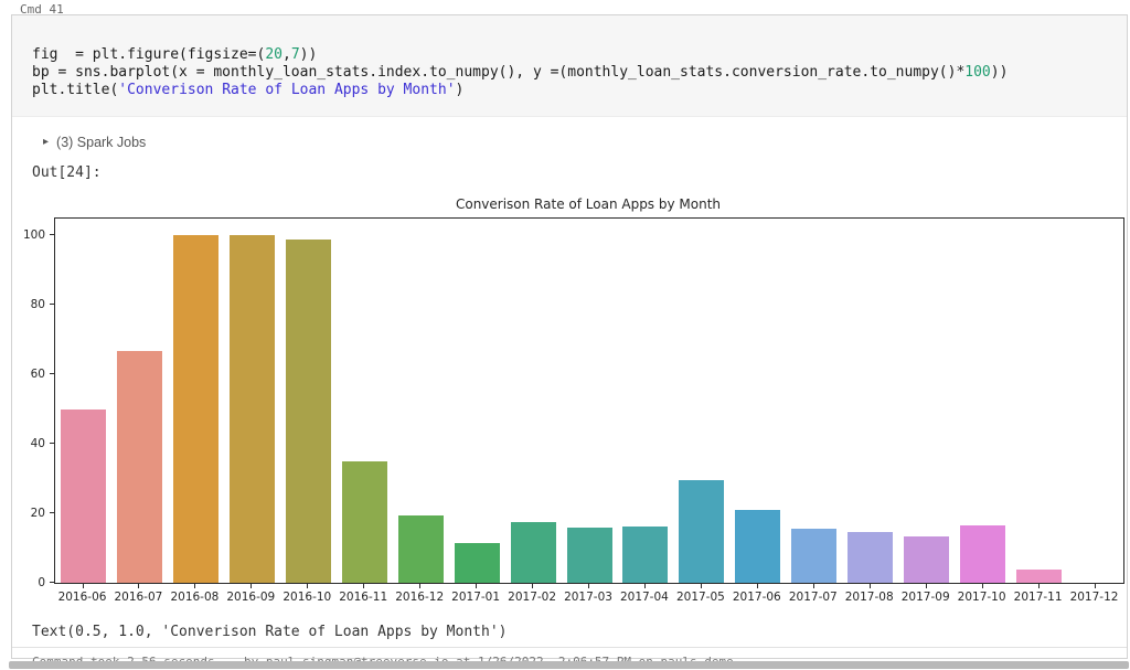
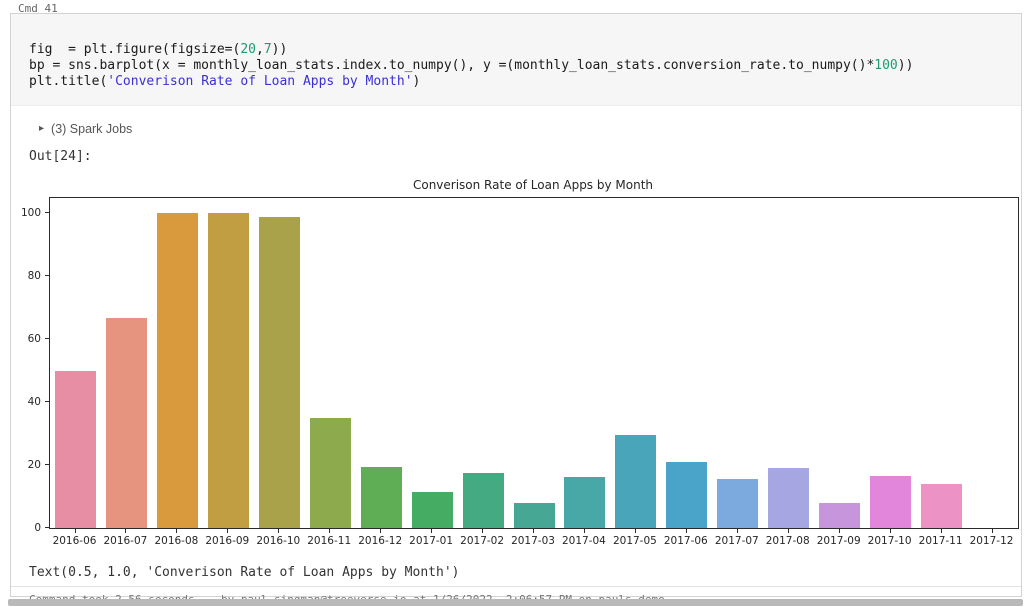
2017-03: 16 -> 8
2017-08: 15 -> 19
2017-09: 13 -> 8
2017-11: 4 -> 14
